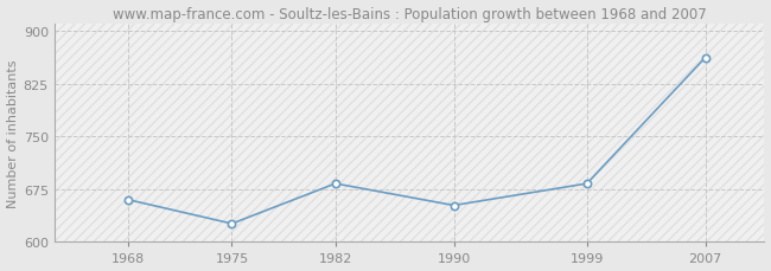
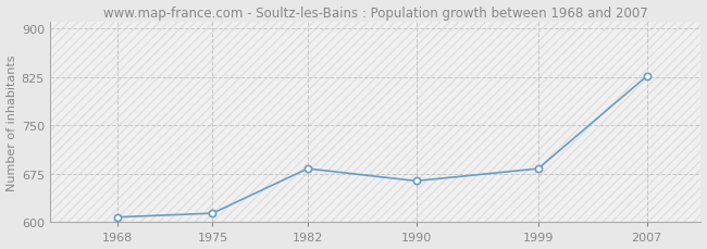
1968: 660 -> 608
1975: 626 -> 614
1990: 652 -> 664
2007: 862 -> 826
